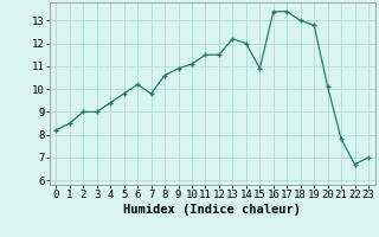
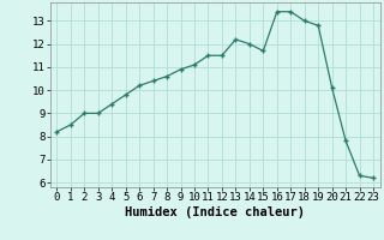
7: 9.8 -> 10.4
15: 10.9 -> 11.7
22: 6.7 -> 6.3
23: 7.0 -> 6.2
